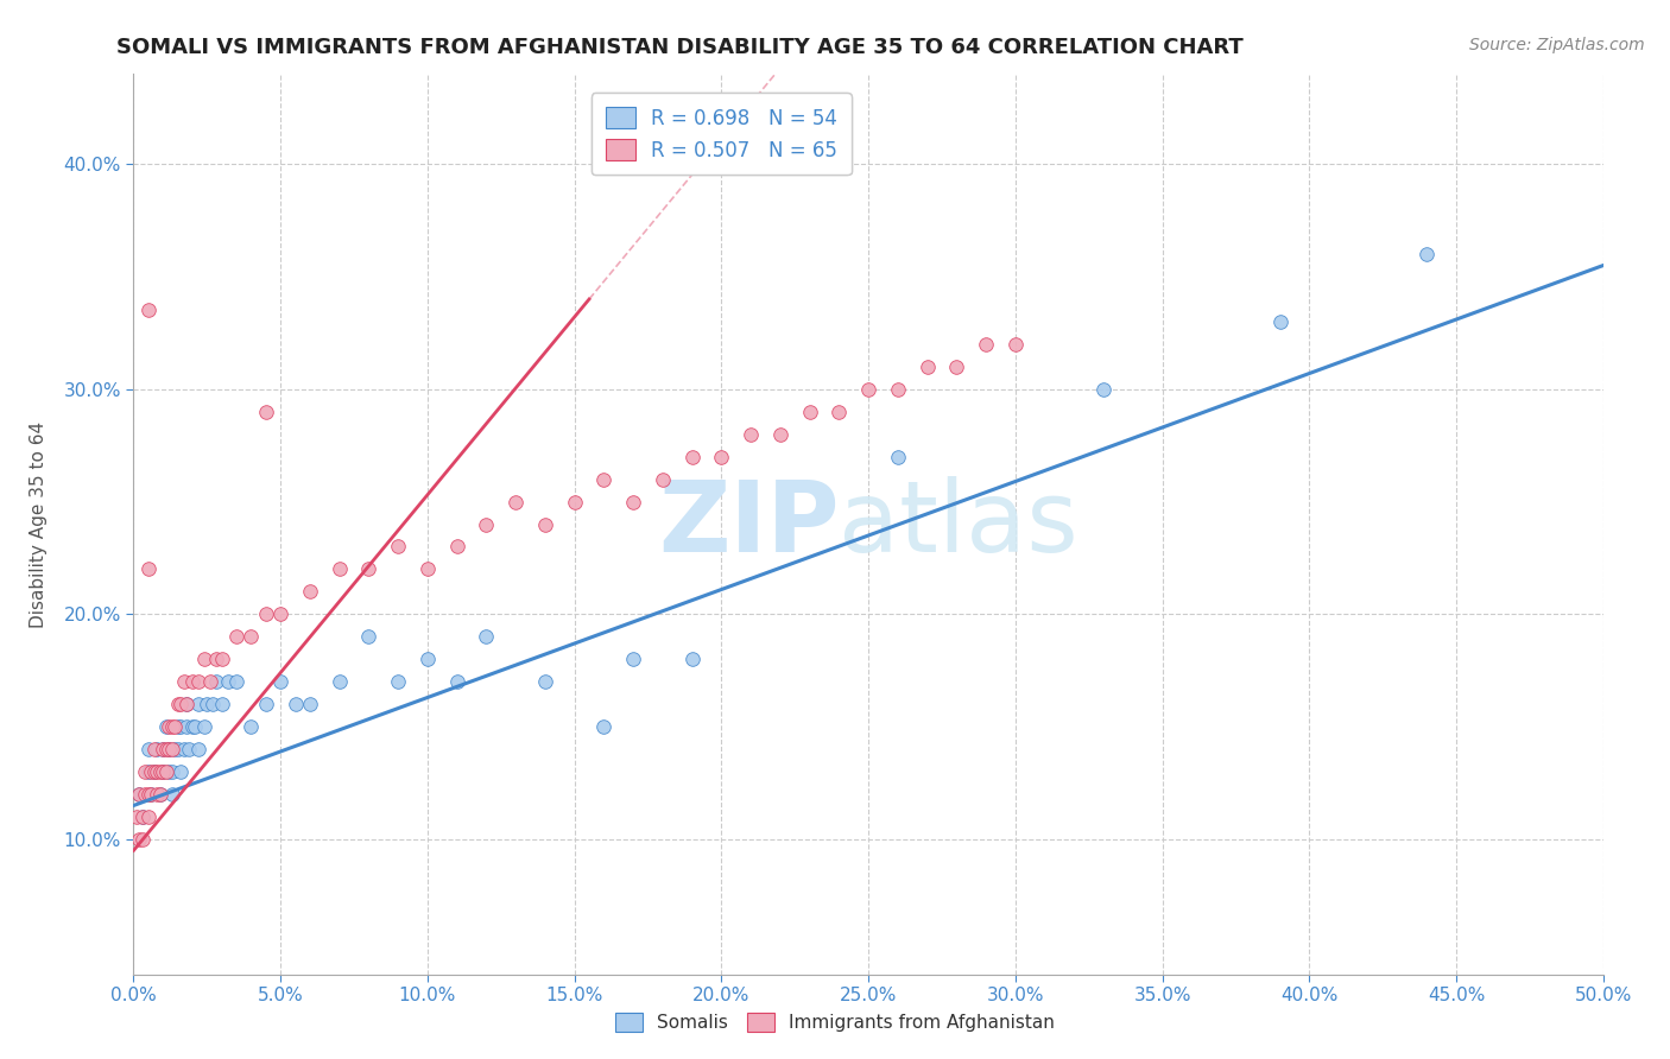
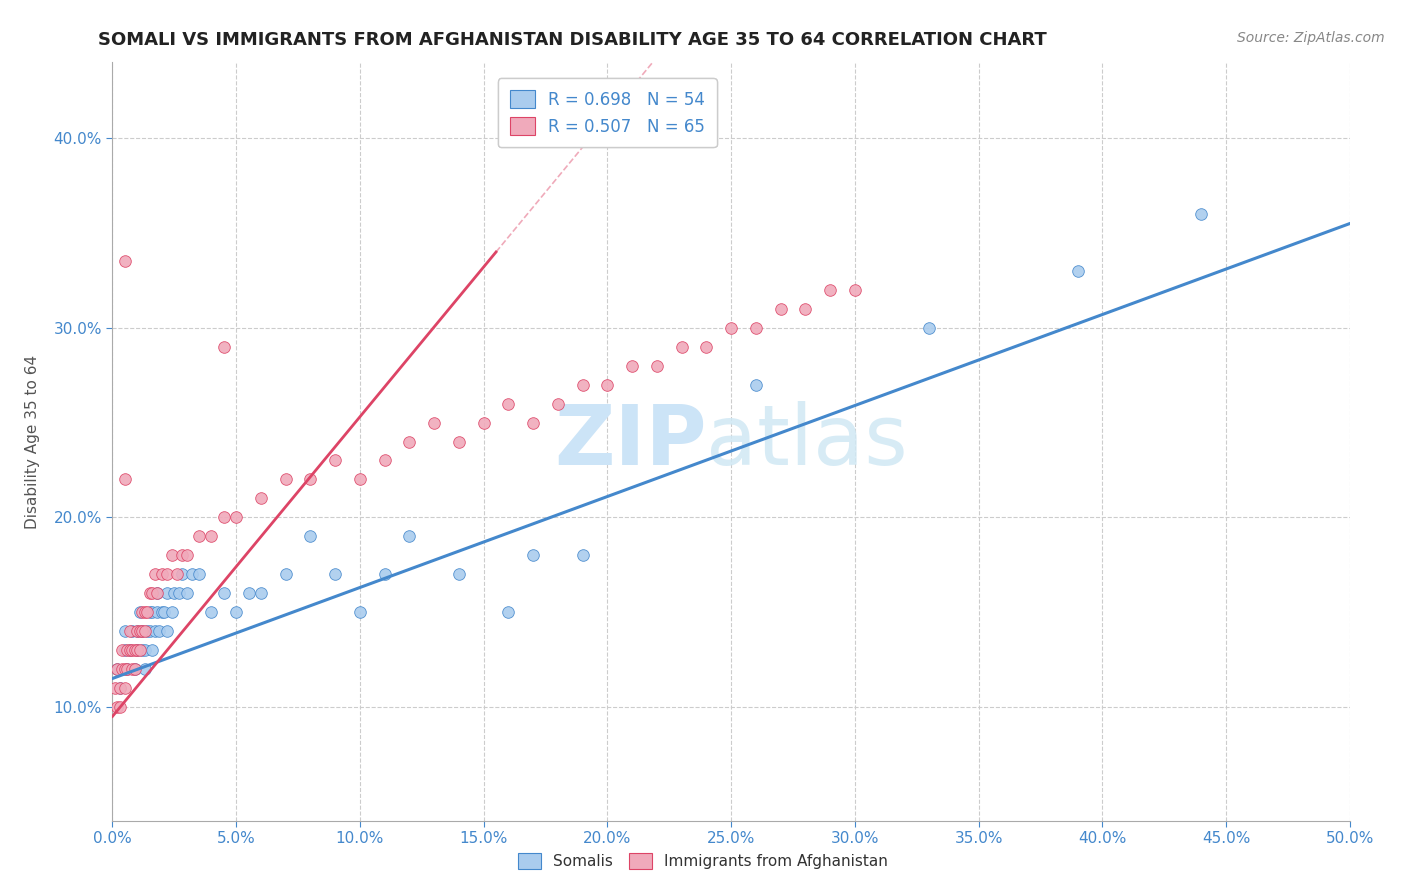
Somalis/5.0%: 17% -> 15%
Somalis/10.0%: 18% -> 15%
